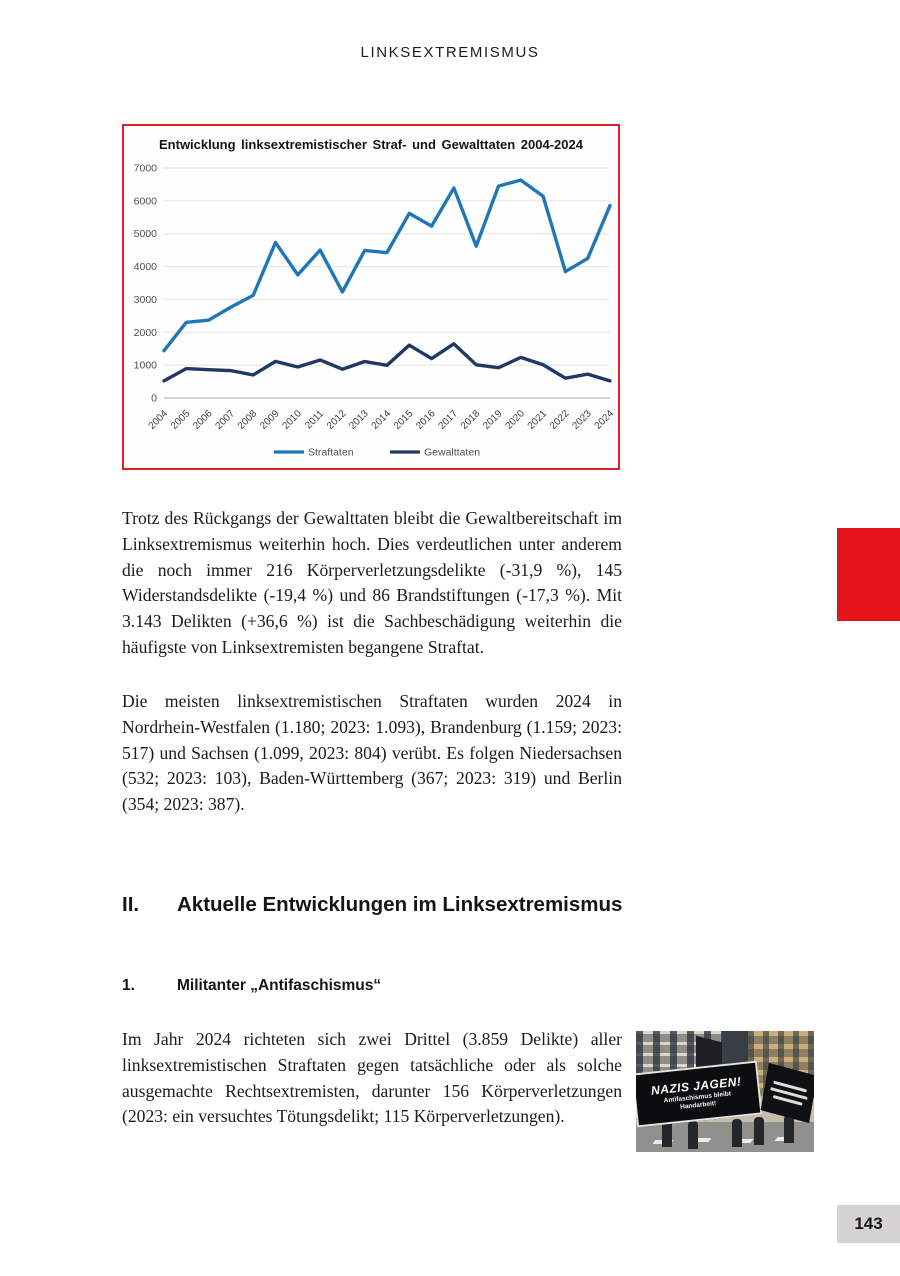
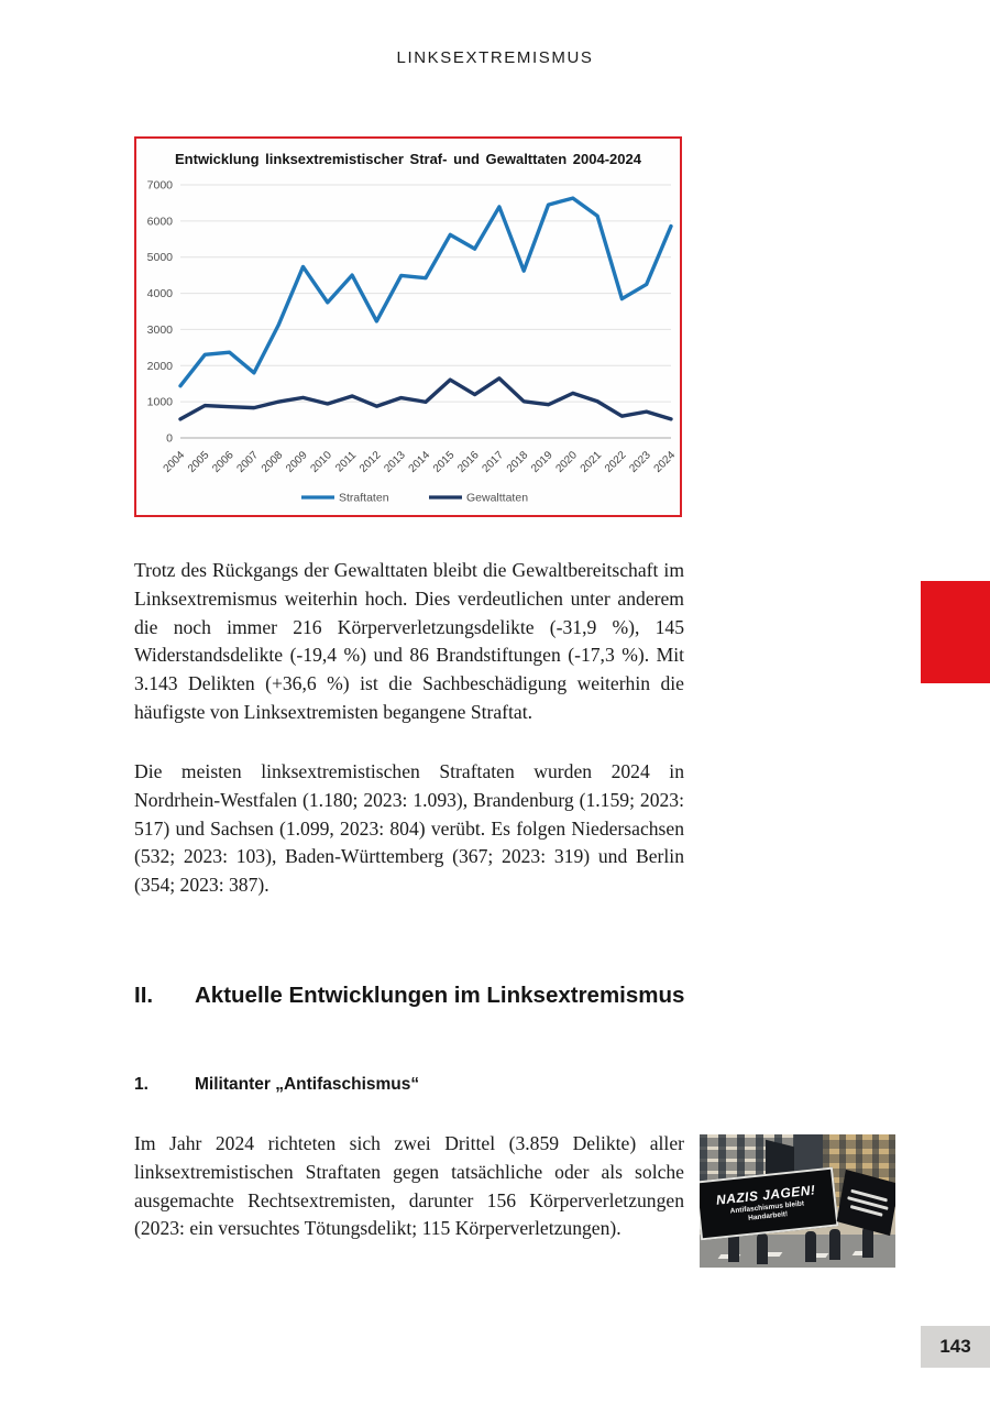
Straftaten/2007: 2800 -> 1800
Gewalttaten/2008: 700 -> 1000
